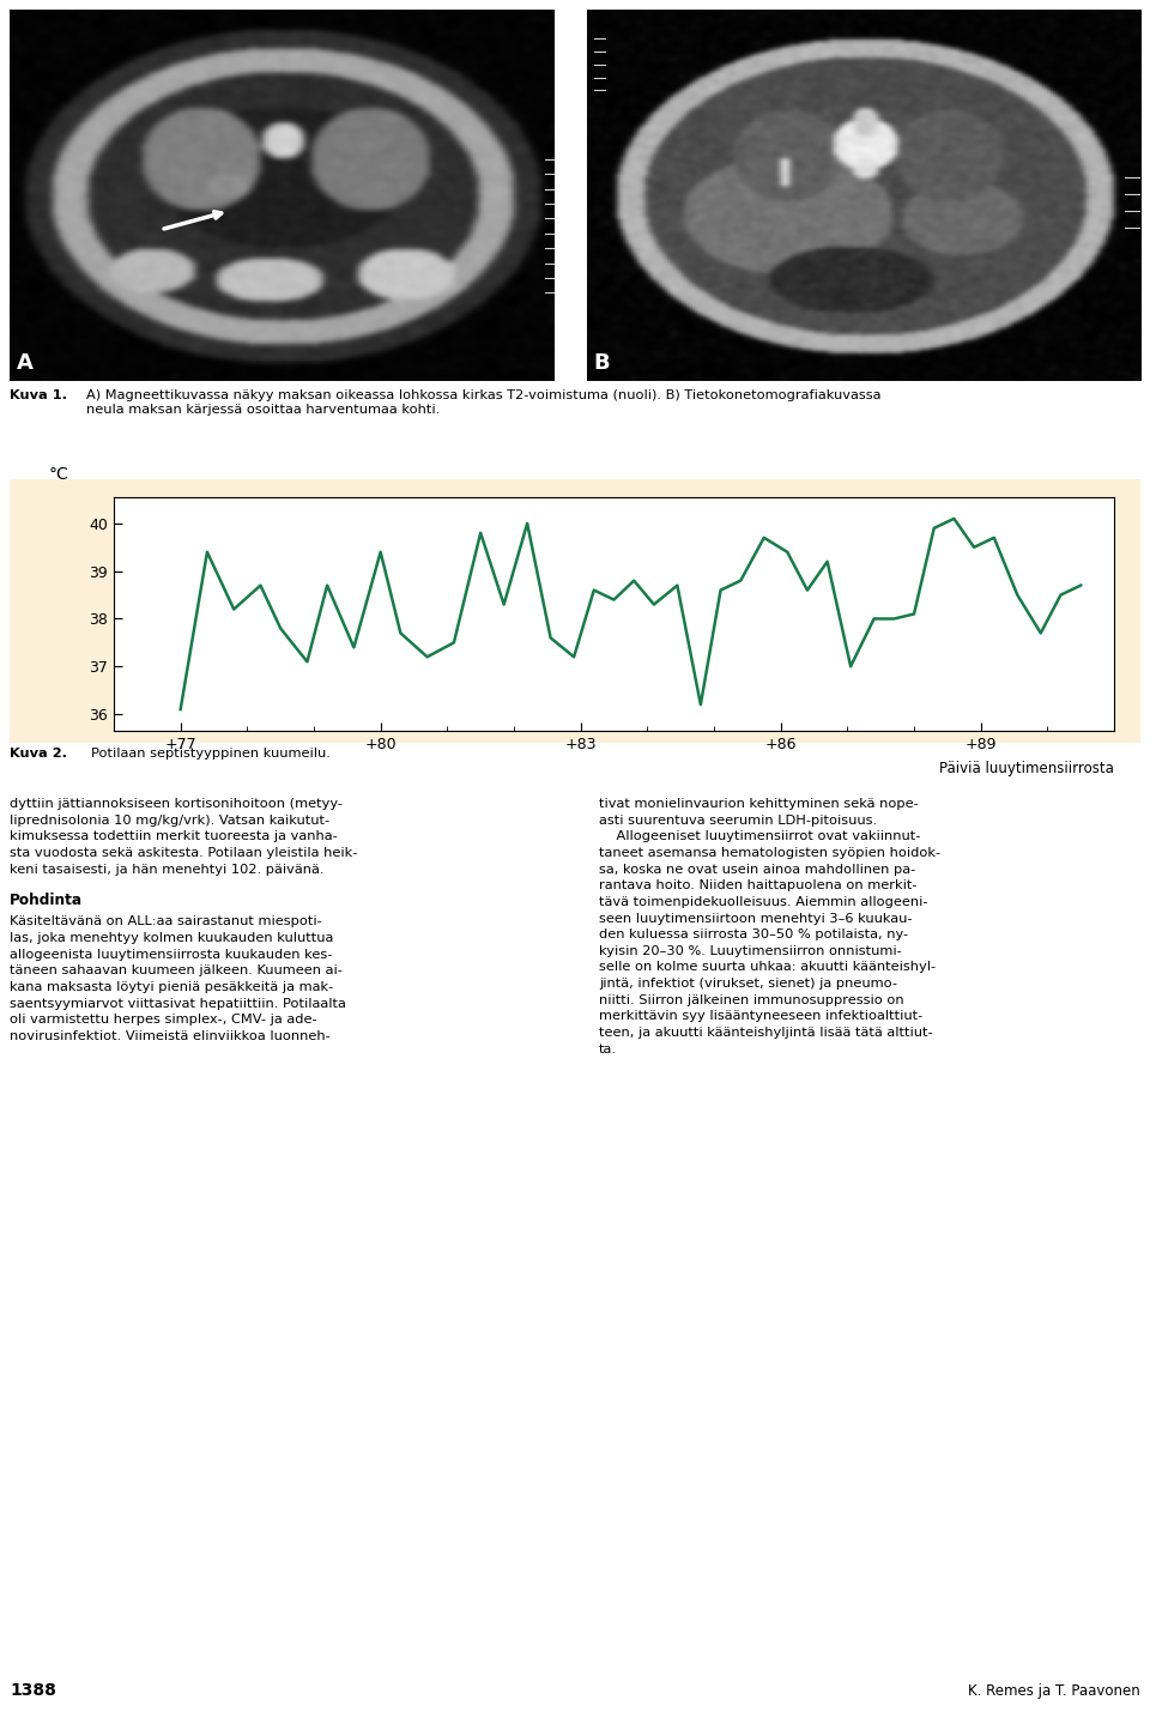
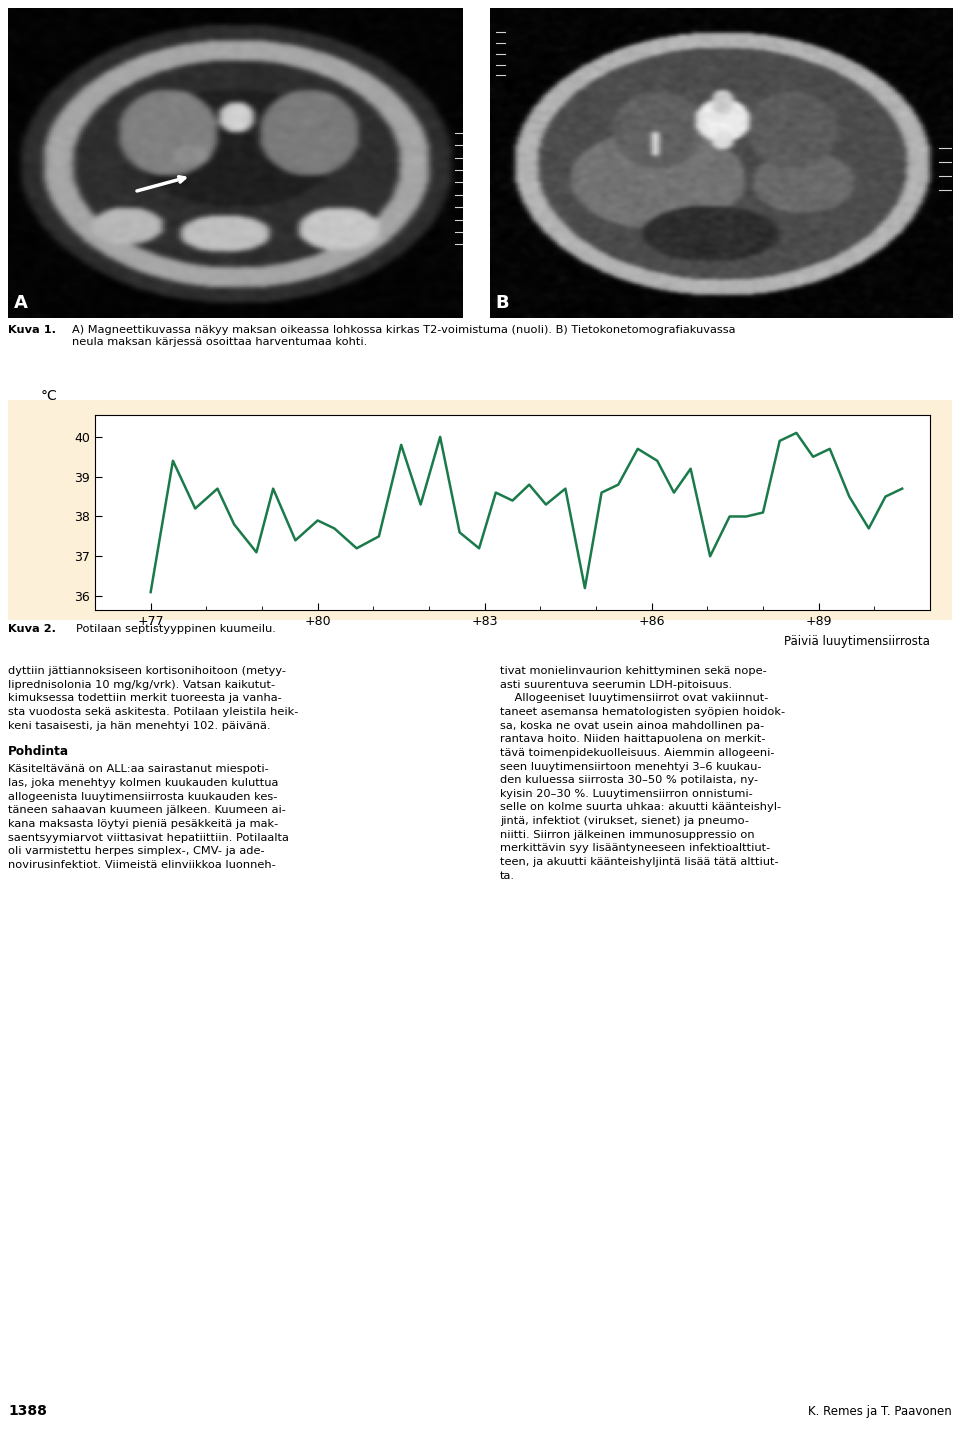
+80: 39.4 -> 37.9
